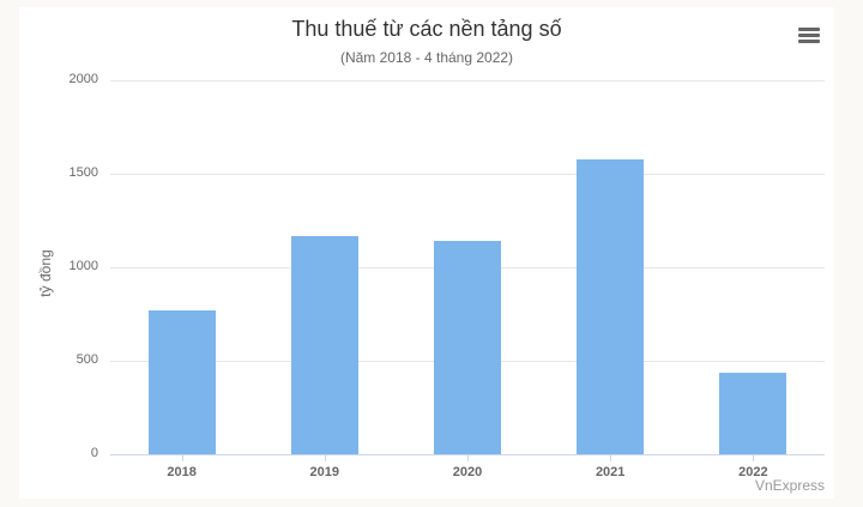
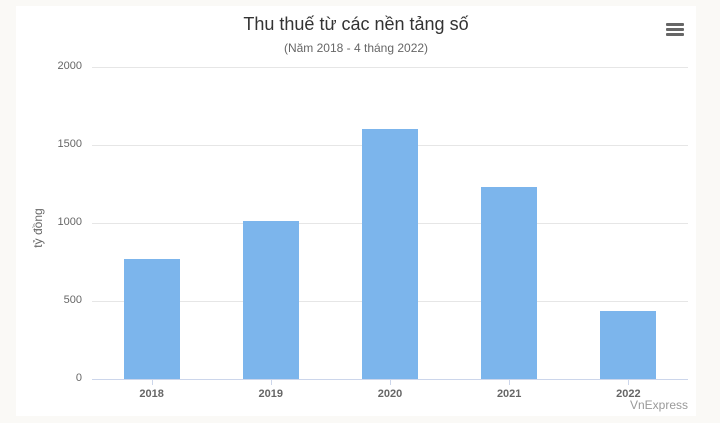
2019: 1160 -> 1010
2020: 1140 -> 1600
2021: 1580 -> 1230
